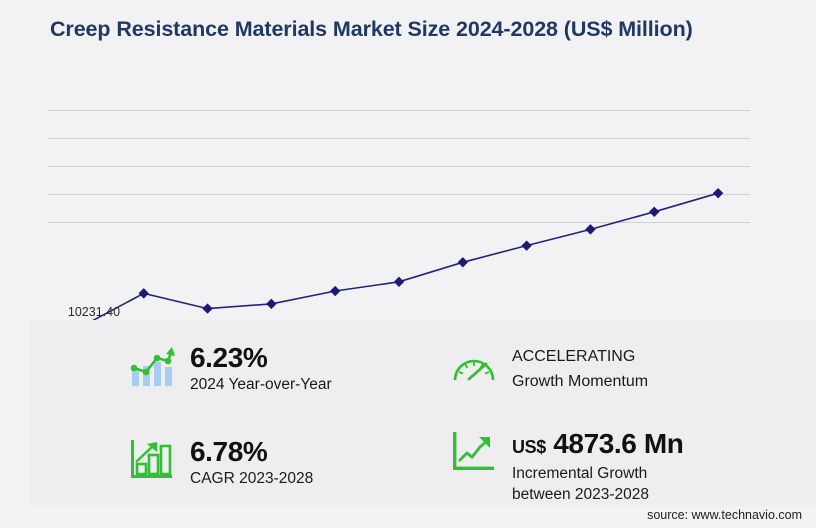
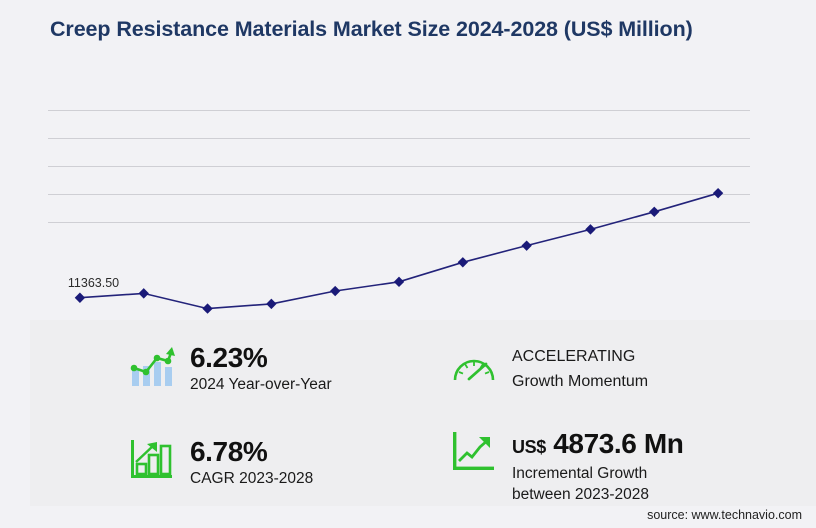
2018: 10231.40 -> 11363.50
